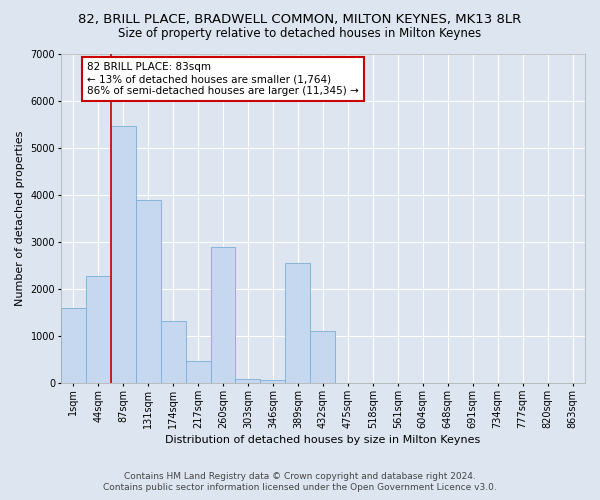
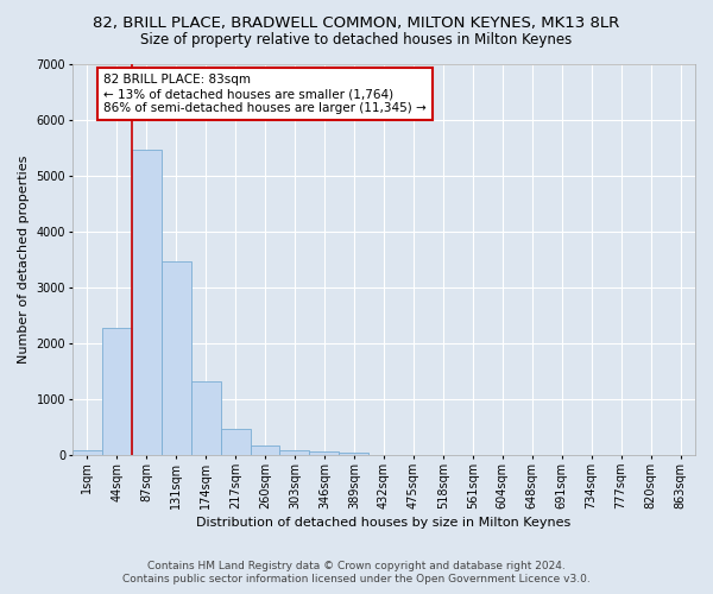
1sqm: 1600 -> 80
131sqm: 3900 -> 3460
260sqm: 2900 -> 160
389sqm: 2550 -> 40
432sqm: 1100 -> 0
